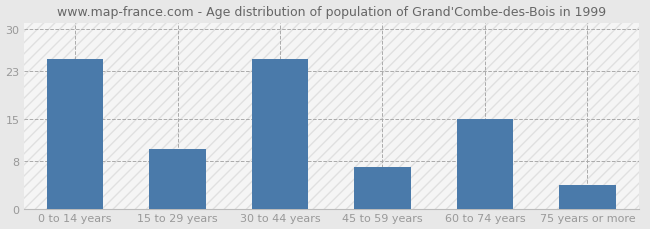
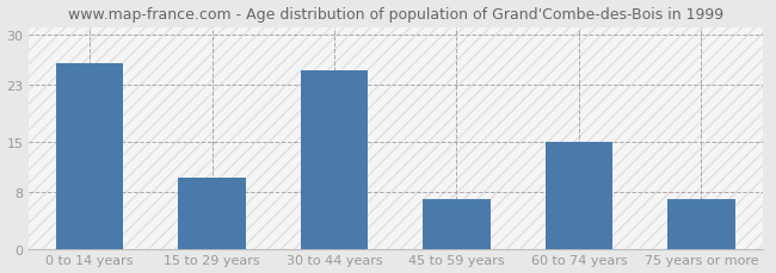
0 to 14 years: 25 -> 26
75 years or more: 4 -> 7
